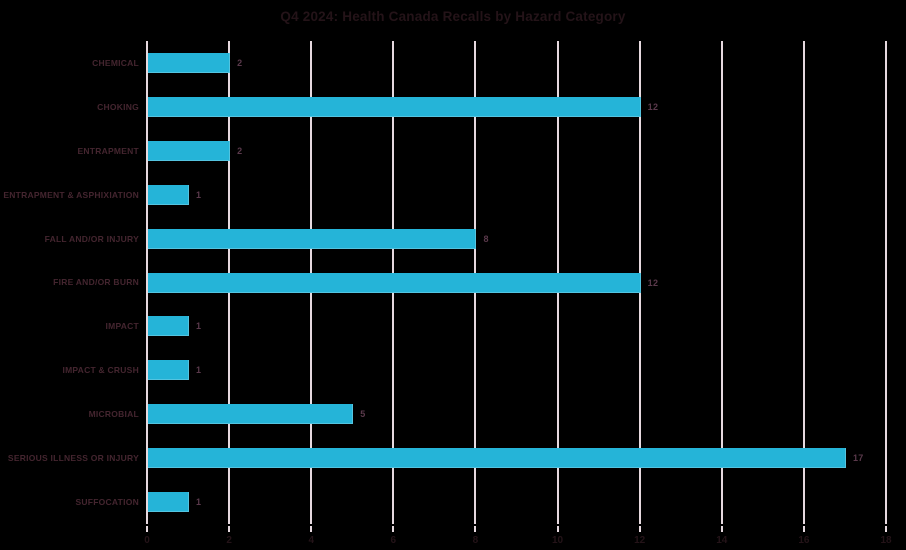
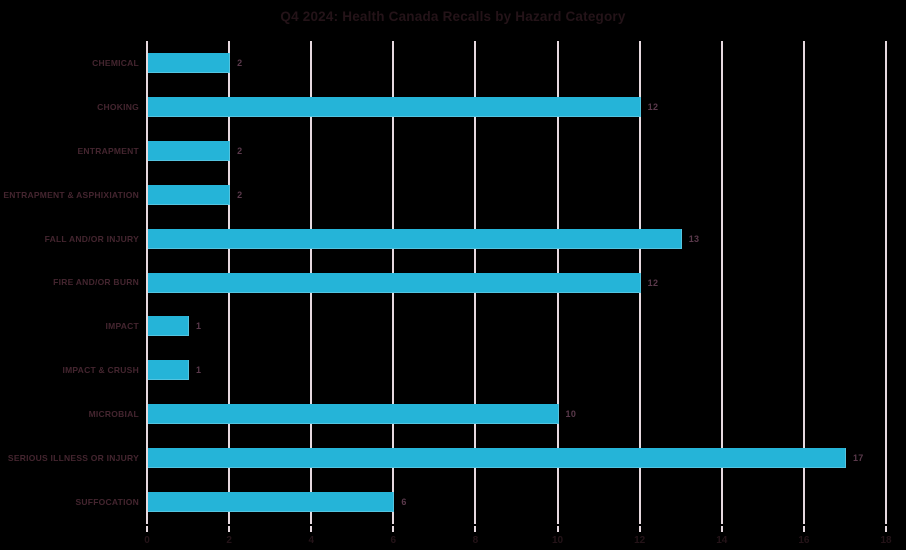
ENTRAPMENT & ASPHIXIATION: 1 -> 2
FALL AND/OR INJURY: 8 -> 13
MICROBIAL: 5 -> 10
SUFFOCATION: 1 -> 6
